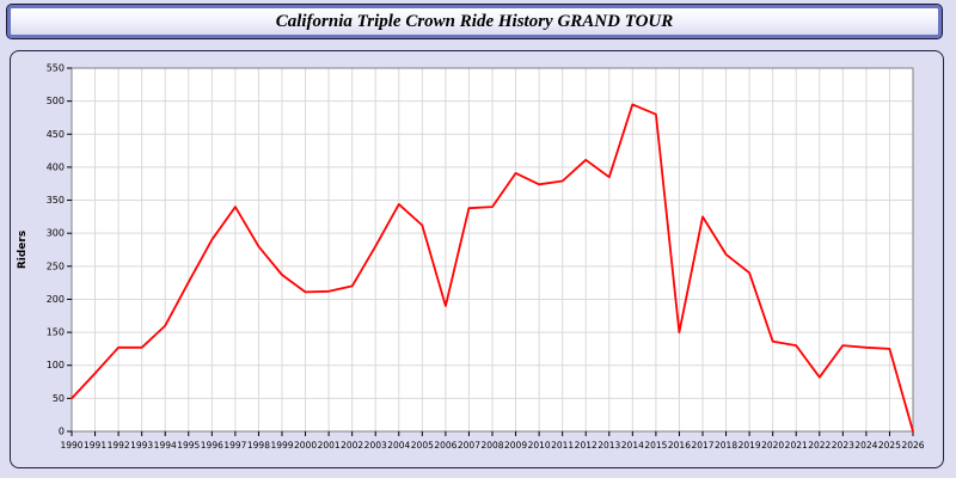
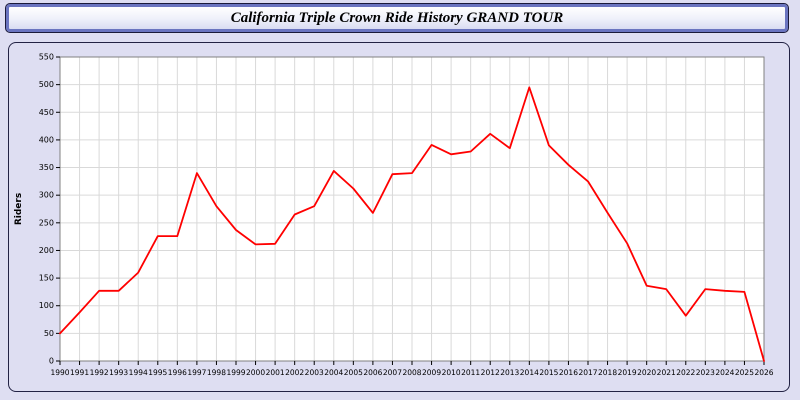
1996: 290 -> 230
2002: 220 -> 260
2006: 190 -> 270
2015: 480 -> 390
2016: 150 -> 360
2019: 240 -> 210
